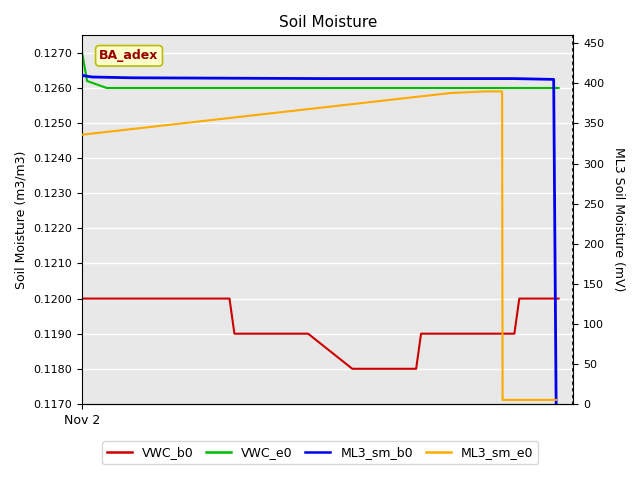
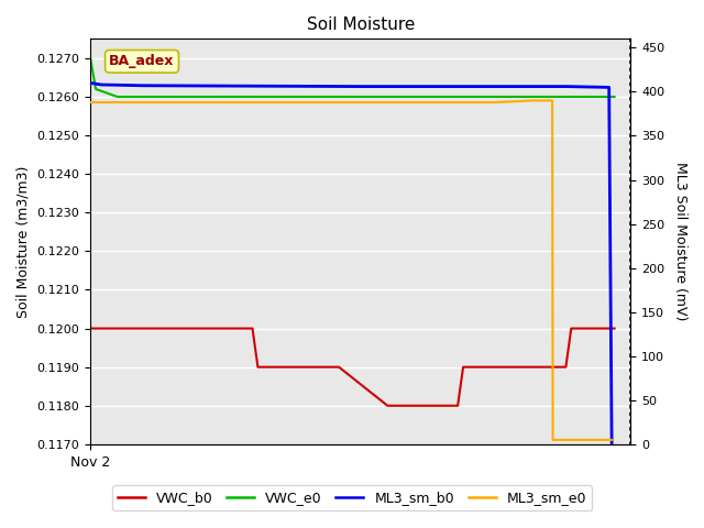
ML3_sm_e0/Nov 2: 336 -> 388
